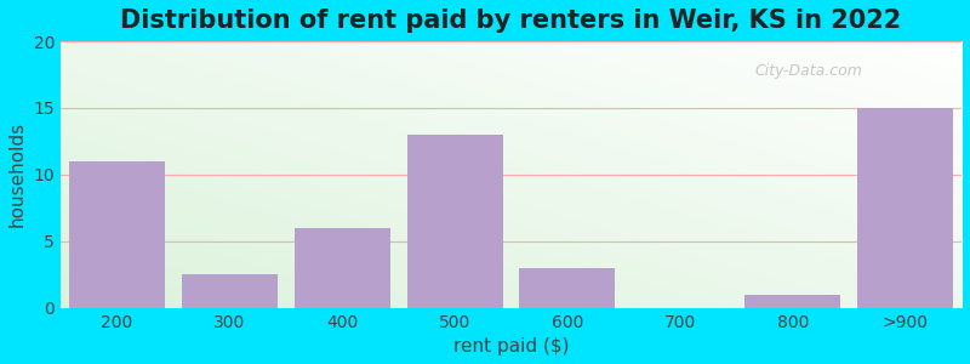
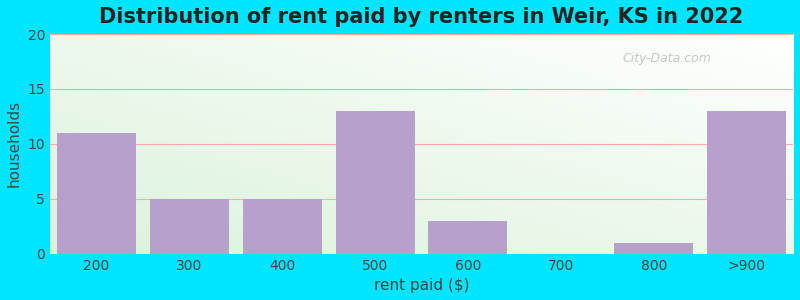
300: 2.5 -> 5.0
400: 6.0 -> 5.0
>900: 15.0 -> 13.0
